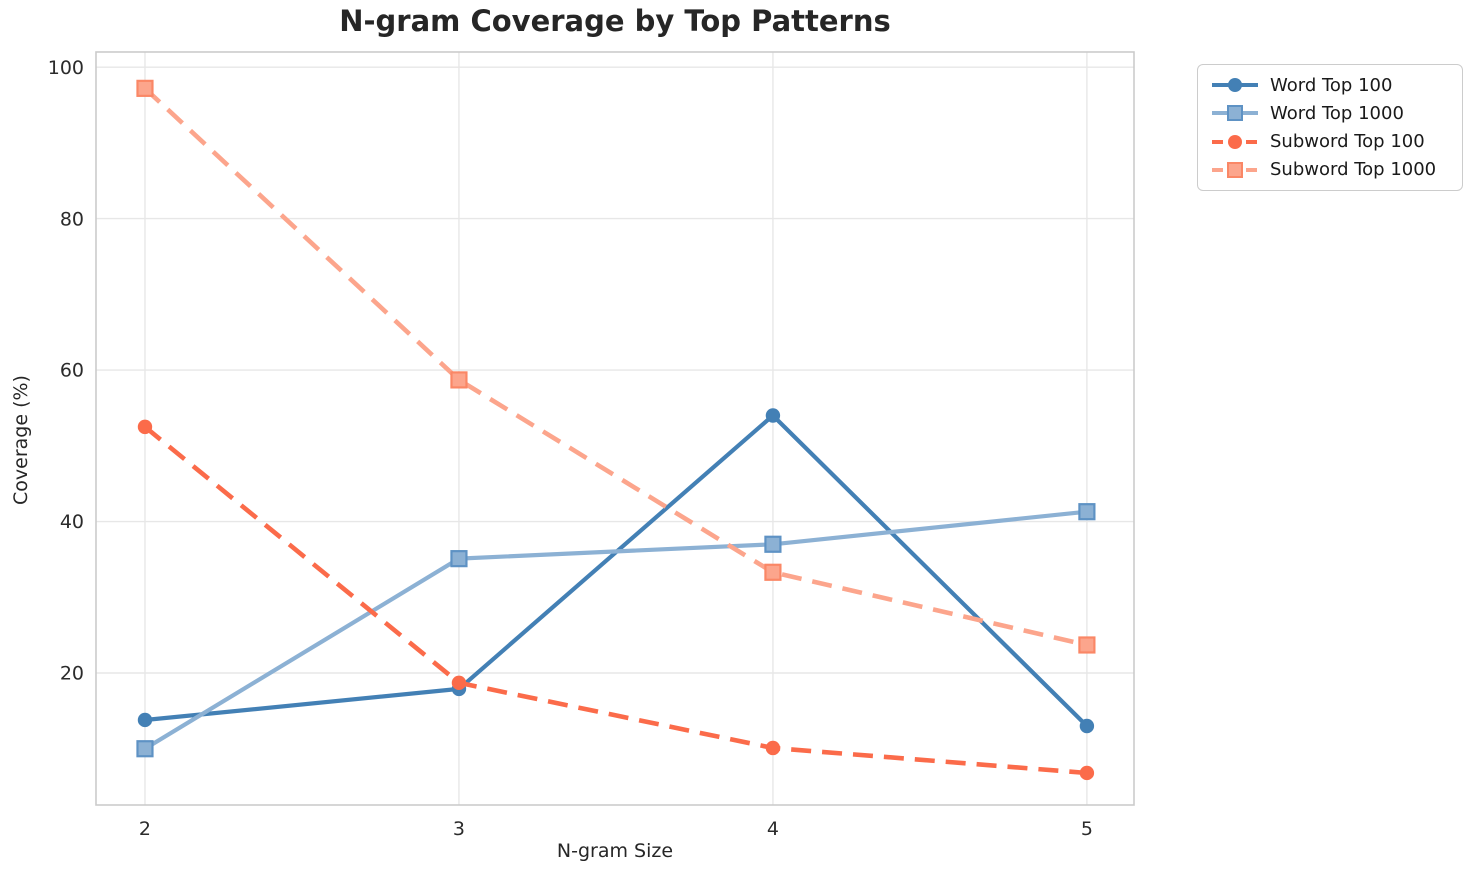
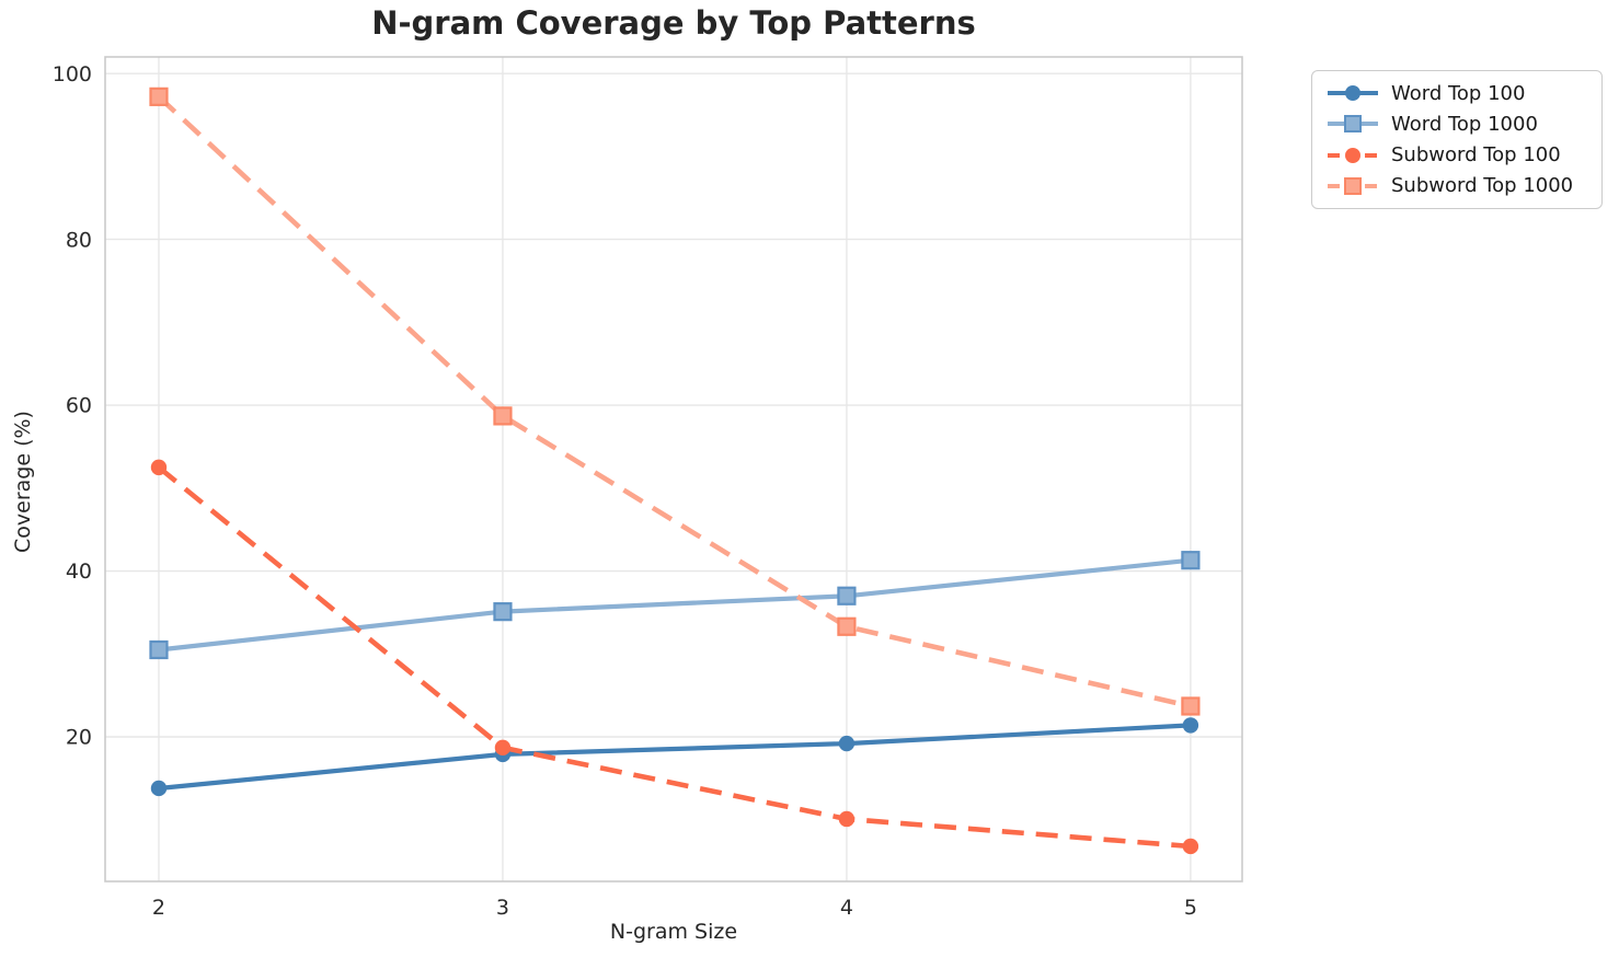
Word Top 1000/2: 10 -> 30
Word Top 100/4: 54 -> 19
Word Top 100/5: 13 -> 21
